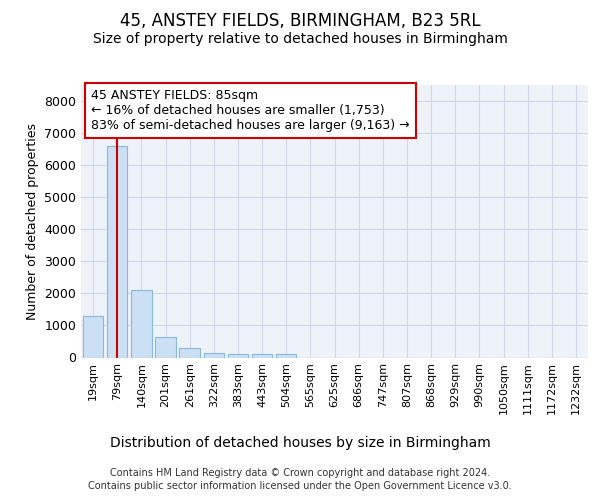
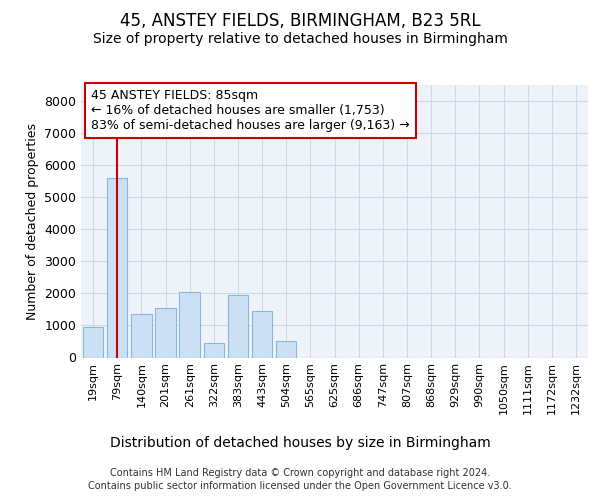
19sqm: 1300 -> 950
79sqm: 6600 -> 5600
140sqm: 2100 -> 1350
201sqm: 650 -> 1550
261sqm: 300 -> 2050
322sqm: 150 -> 450
383sqm: 100 -> 1950
443sqm: 100 -> 1450
504sqm: 100 -> 500
